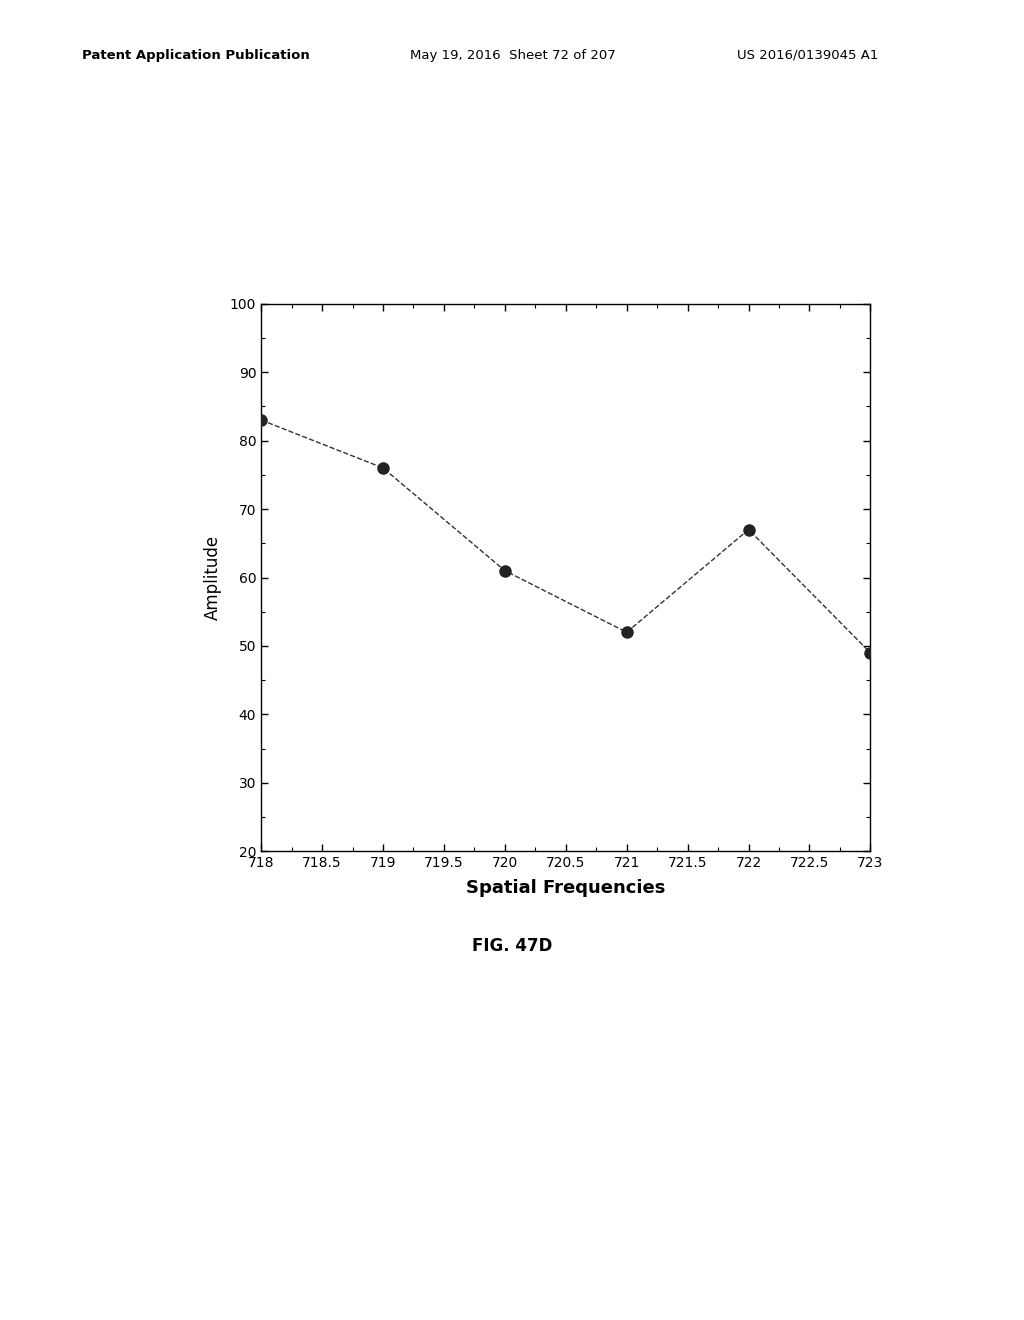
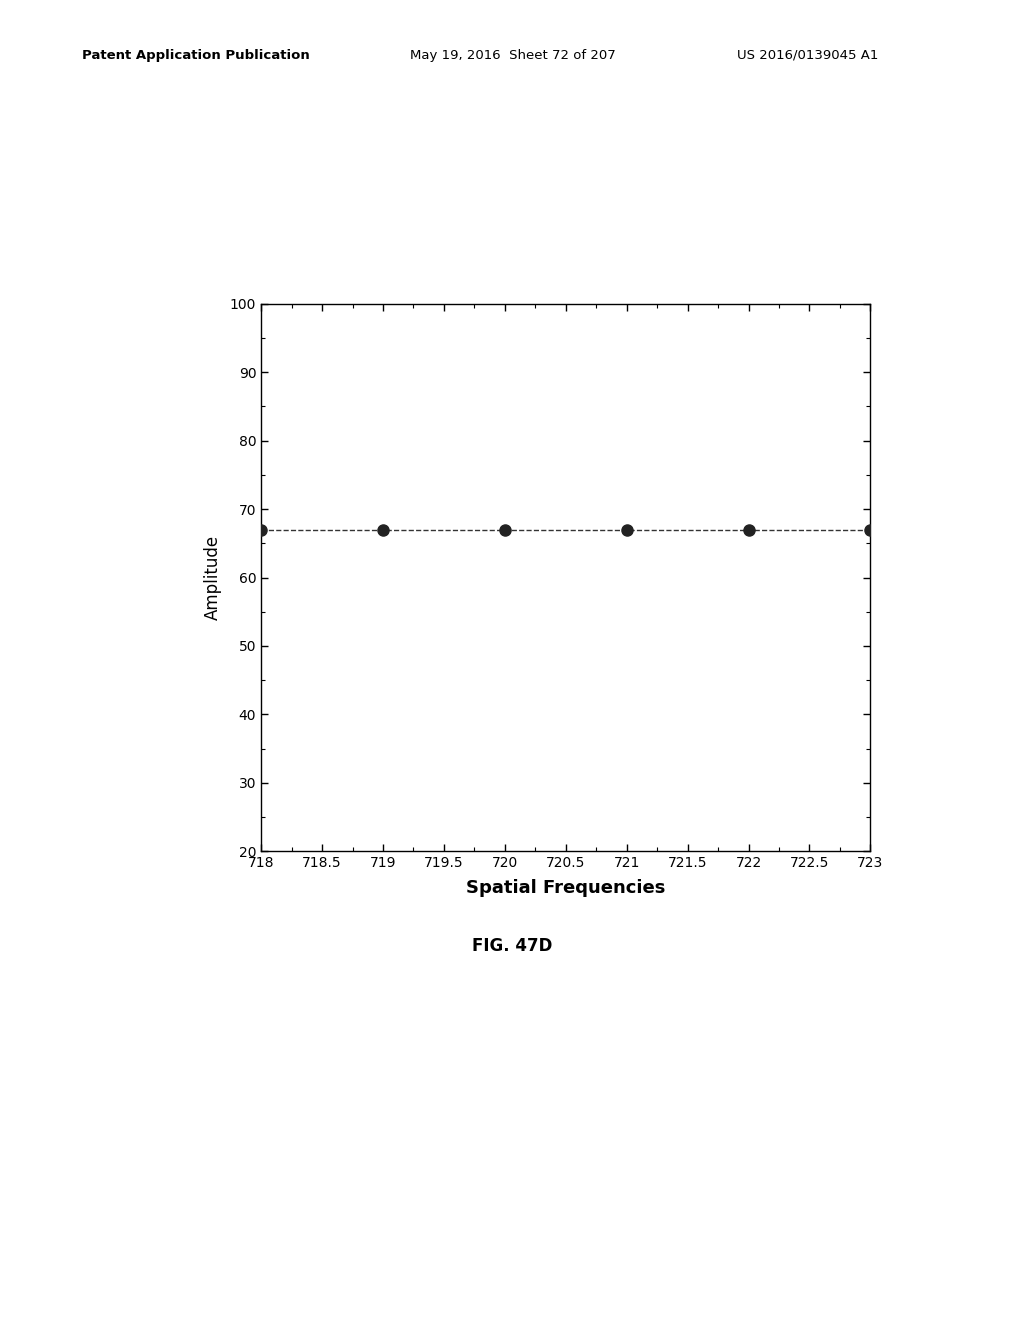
718: 83 -> 67
719: 76 -> 67
720: 61 -> 67
721: 52 -> 67
723: 49 -> 67
